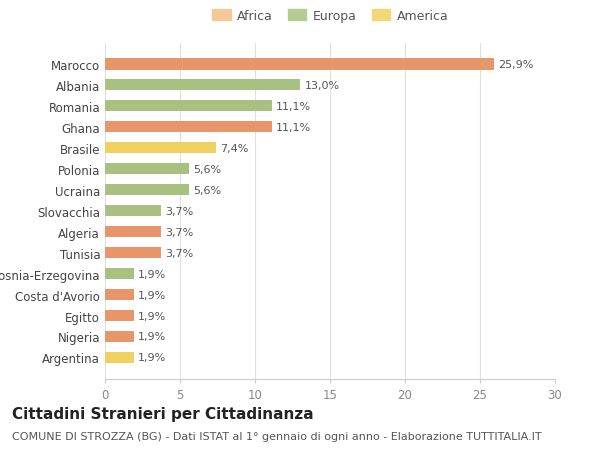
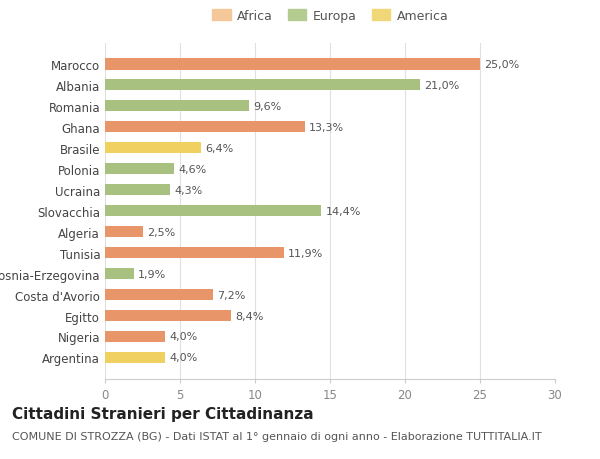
Marocco: 25,9% -> 25,0%
Albania: 13,0% -> 21,0%
Romania: 11,1% -> 9,6%
Ghana: 11,1% -> 13,3%
Brasile: 7,4% -> 6,4%
Polonia: 5,6% -> 4,6%
Ucraina: 5,6% -> 4,3%
Slovacchia: 3,7% -> 14,4%
Algeria: 3,7% -> 2,5%
Tunisia: 3,7% -> 11,9%
Costa d'Avorio: 1,9% -> 7,2%
Egitto: 1,9% -> 8,4%
Nigeria: 1,9% -> 4,0%
Argentina: 1,9% -> 4,0%
